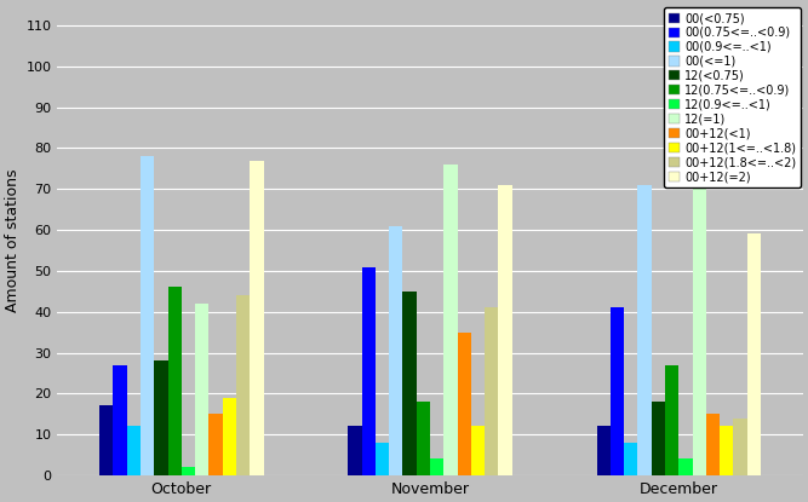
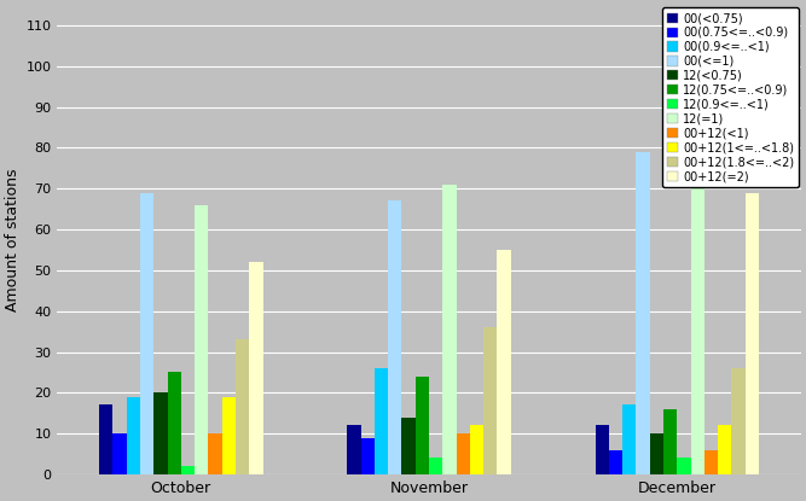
00(0.75<=..<0.9)/October: 27 -> 10
00(0.9<=..<1)/October: 12 -> 19
00(<=1)/October: 78 -> 69
12(<0.75)/October: 28 -> 20
12(0.75<=..<0.9)/October: 46 -> 25
12(=1)/October: 42 -> 66
00+12(<1)/October: 15 -> 10
00+12(1.8<=..<2)/October: 44 -> 33
00+12(=2)/October: 77 -> 52
00(0.75<=..<0.9)/November: 51 -> 9
00(0.9<=..<1)/November: 8 -> 26
00(<=1)/November: 61 -> 67
12(<0.75)/November: 45 -> 14
12(0.75<=..<0.9)/November: 18 -> 24
12(=1)/November: 76 -> 71
00+12(<1)/November: 35 -> 10
00+12(1.8<=..<2)/November: 41 -> 36
00+12(=2)/November: 71 -> 55
00(0.75<=..<0.9)/December: 41 -> 6
00(0.9<=..<1)/December: 8 -> 17
00(<=1)/December: 71 -> 79
12(<0.75)/December: 18 -> 10
12(0.75<=..<0.9)/December: 27 -> 16
00+12(<1)/December: 15 -> 6
00+12(1.8<=..<2)/December: 14 -> 26
00+12(=2)/December: 59 -> 69
